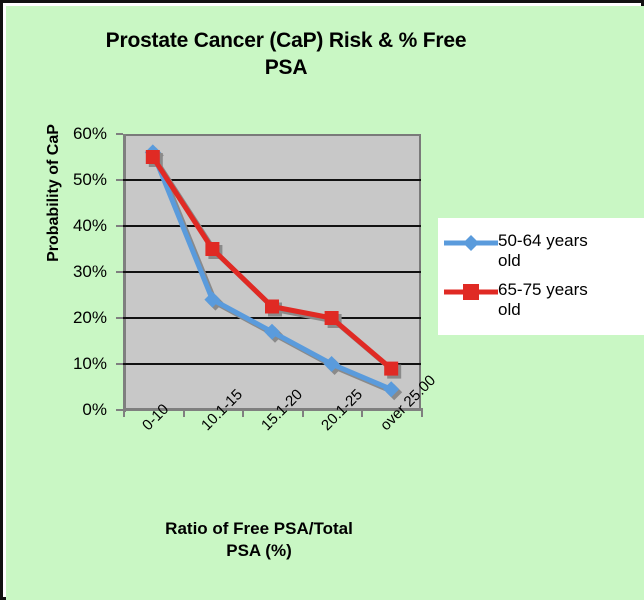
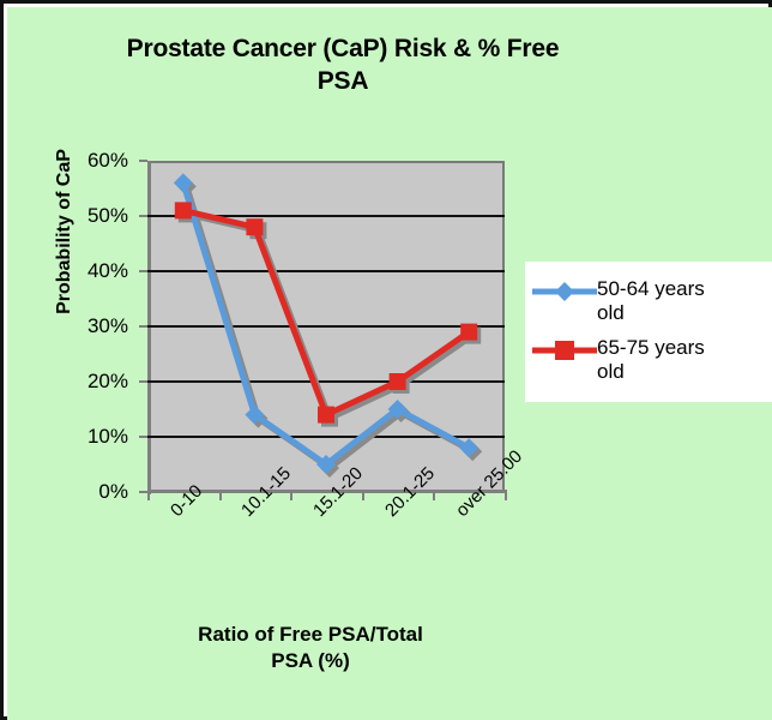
65-75 years old/0-10: 55% -> 51%
50-64 years old/10.1-15: 24% -> 14%
65-75 years old/10.1-15: 35% -> 48%
50-64 years old/15.1-20: 17% -> 5%
65-75 years old/15.1-20: 22% -> 14%
50-64 years old/20.1-25: 10% -> 15%
50-64 years old/over 25.00: 4% -> 8%
65-75 years old/over 25.00: 9% -> 29%
